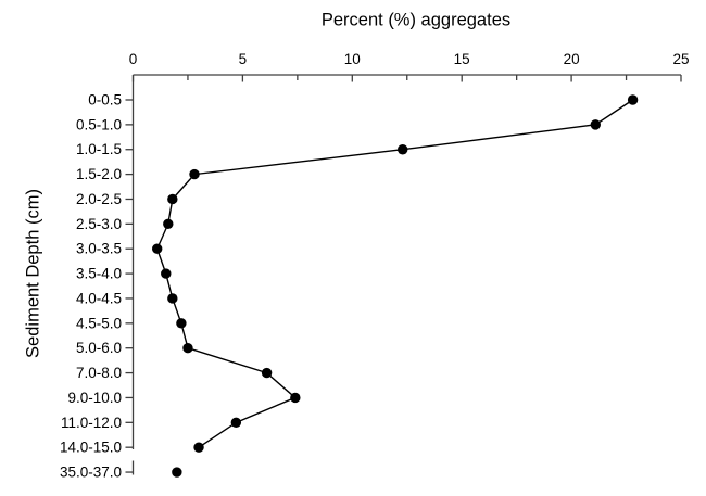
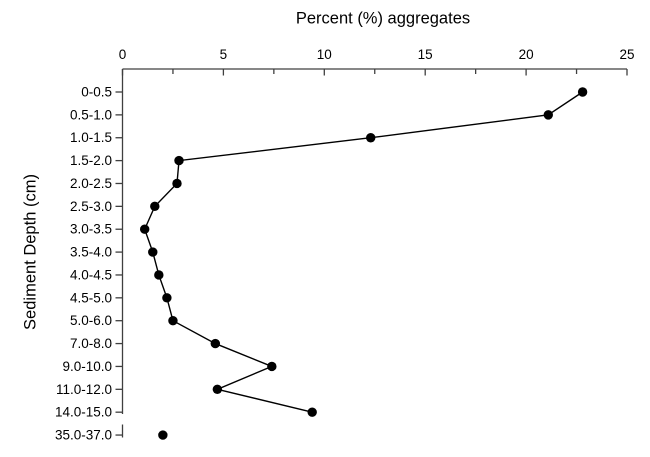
2.0-2.5: 1.8 -> 2.7
7.0-8.0: 6.1 -> 4.6
14.0-15.0: 3.0 -> 9.4
